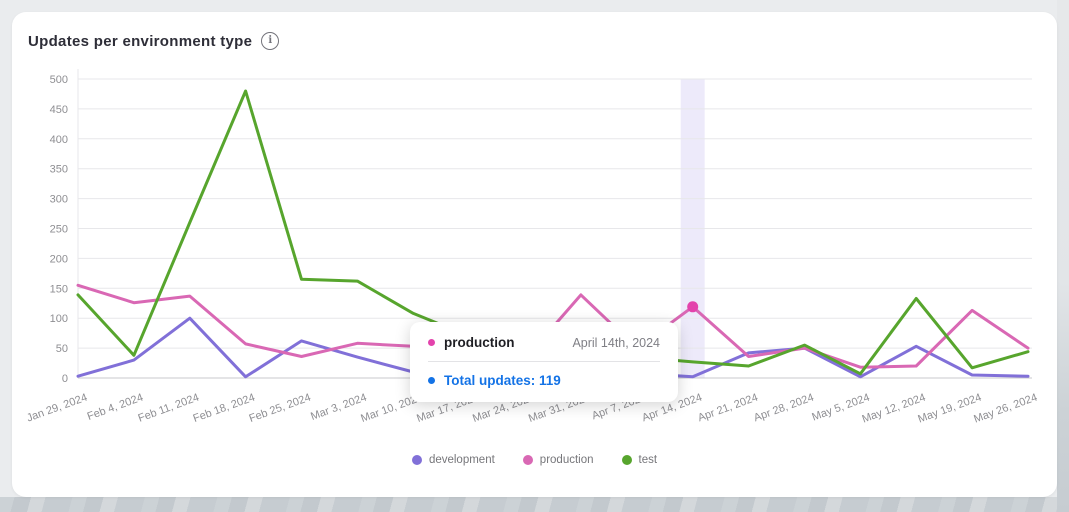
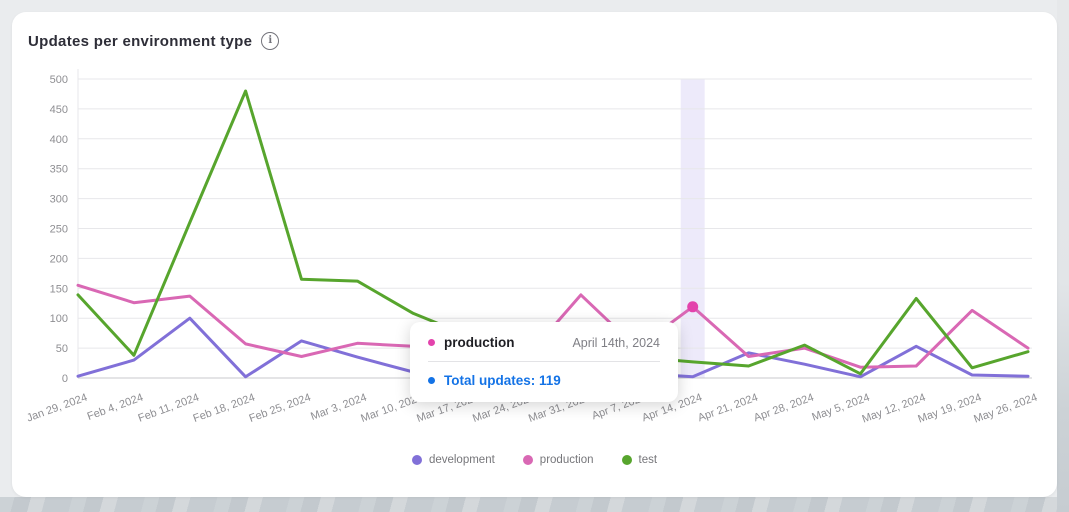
development/Apr 28, 2024: 50 -> 20
